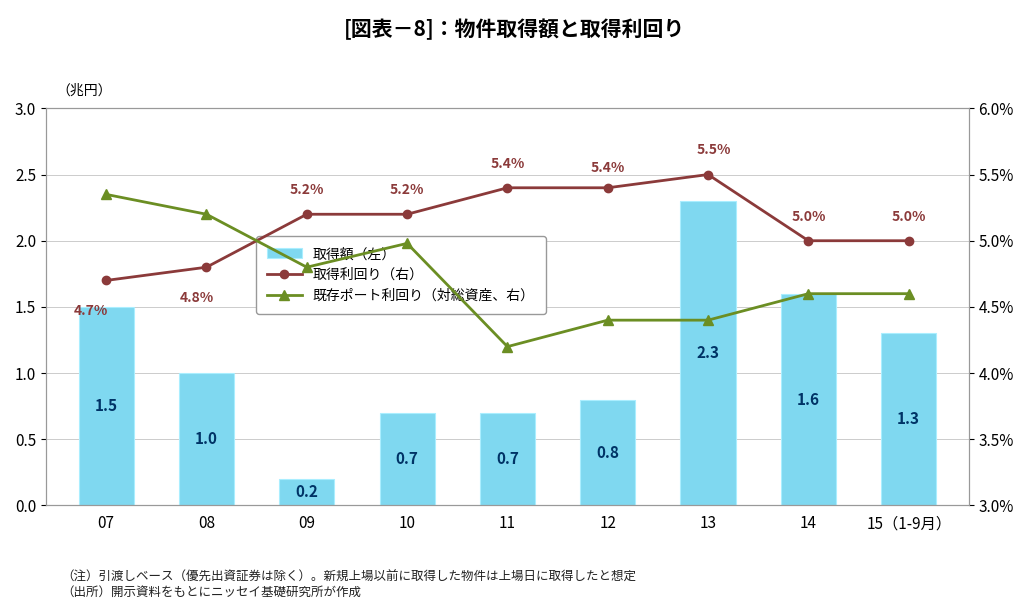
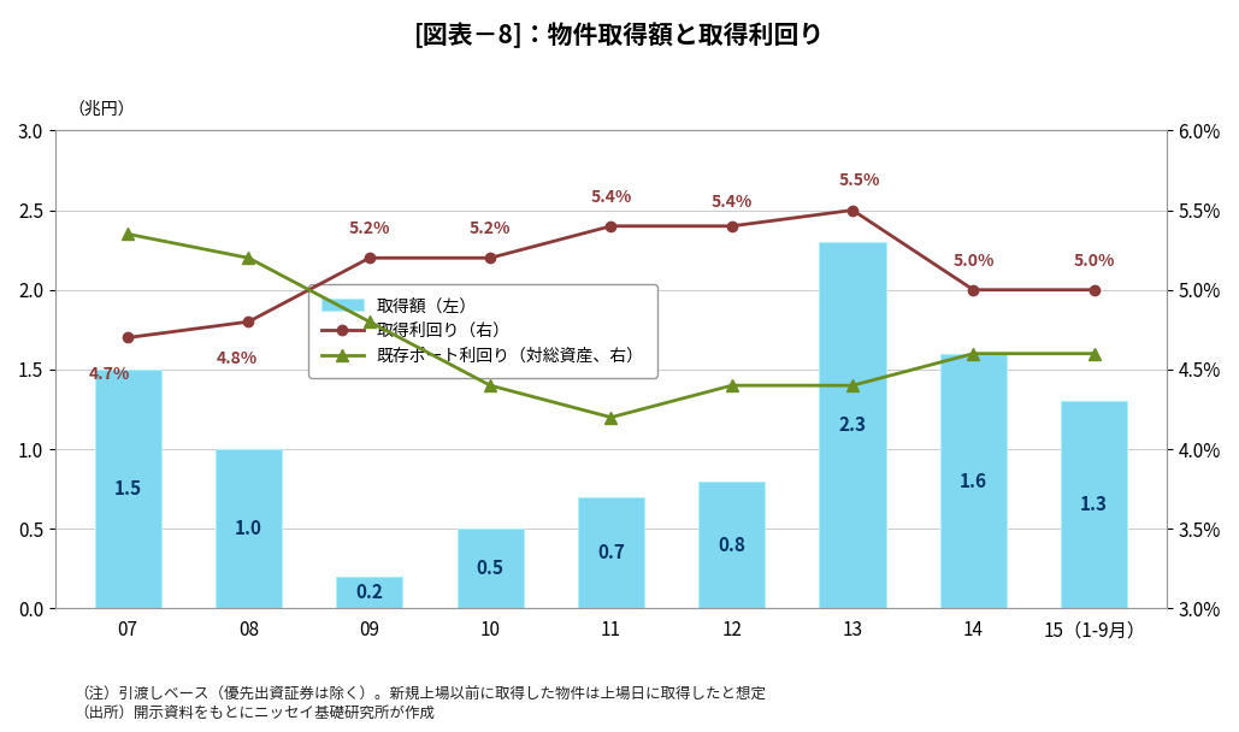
取得額（左）/10: 0.7 -> 0.5
既存ポート利回り（対総資産、右）/10: 4.98% -> 4.40%
